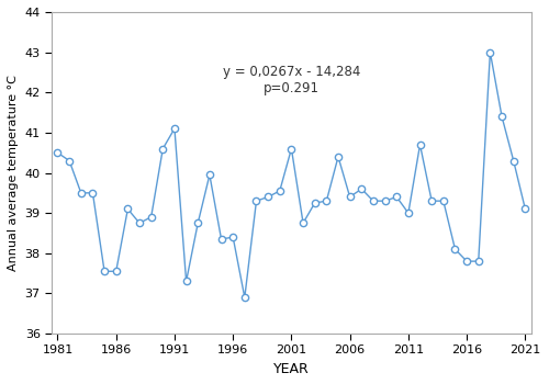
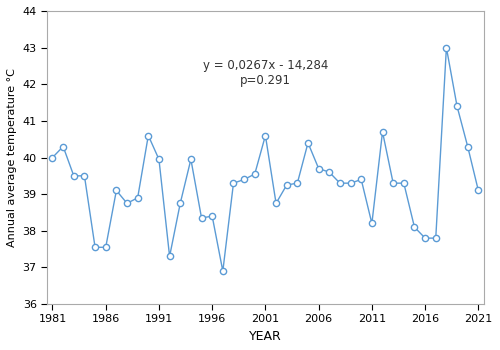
1981: 40.50 -> 40.00
1991: 41.10 -> 39.95
2006: 39.40 -> 39.70
2011: 39.00 -> 38.20
